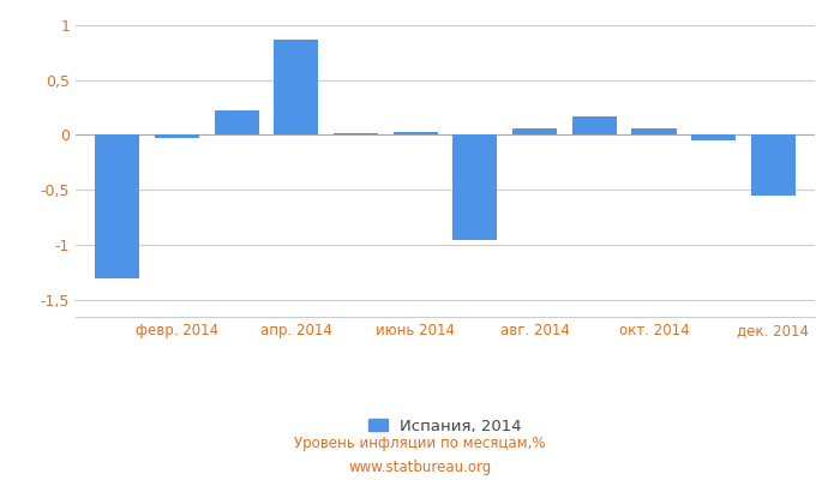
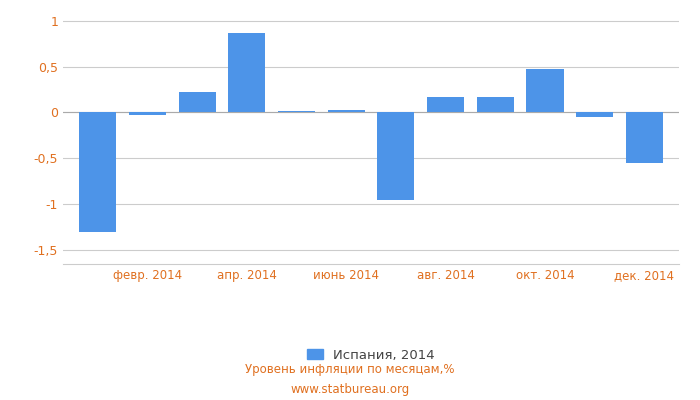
авг. 2014: 0,06 -> 0,17
окт. 2014: 0,06 -> 0,47
